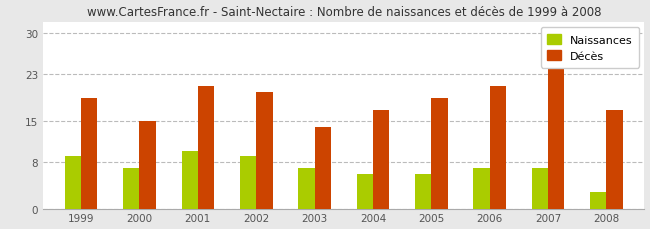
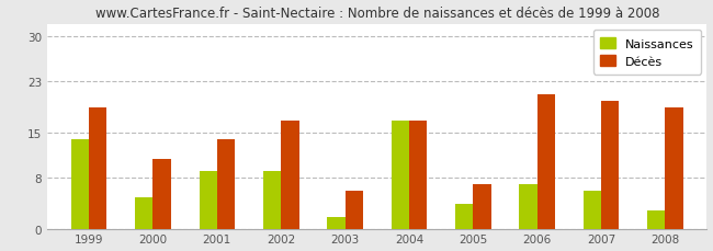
Naissances/1999: 9 -> 14
Naissances/2000: 7 -> 5
Décès/2000: 15 -> 11
Naissances/2001: 10 -> 9
Décès/2001: 21 -> 14
Décès/2002: 20 -> 17
Naissances/2003: 7 -> 2
Décès/2003: 14 -> 6
Naissances/2004: 6 -> 17
Naissances/2005: 6 -> 4
Décès/2005: 19 -> 7
Naissances/2007: 7 -> 6
Décès/2007: 24 -> 20
Décès/2008: 17 -> 19
